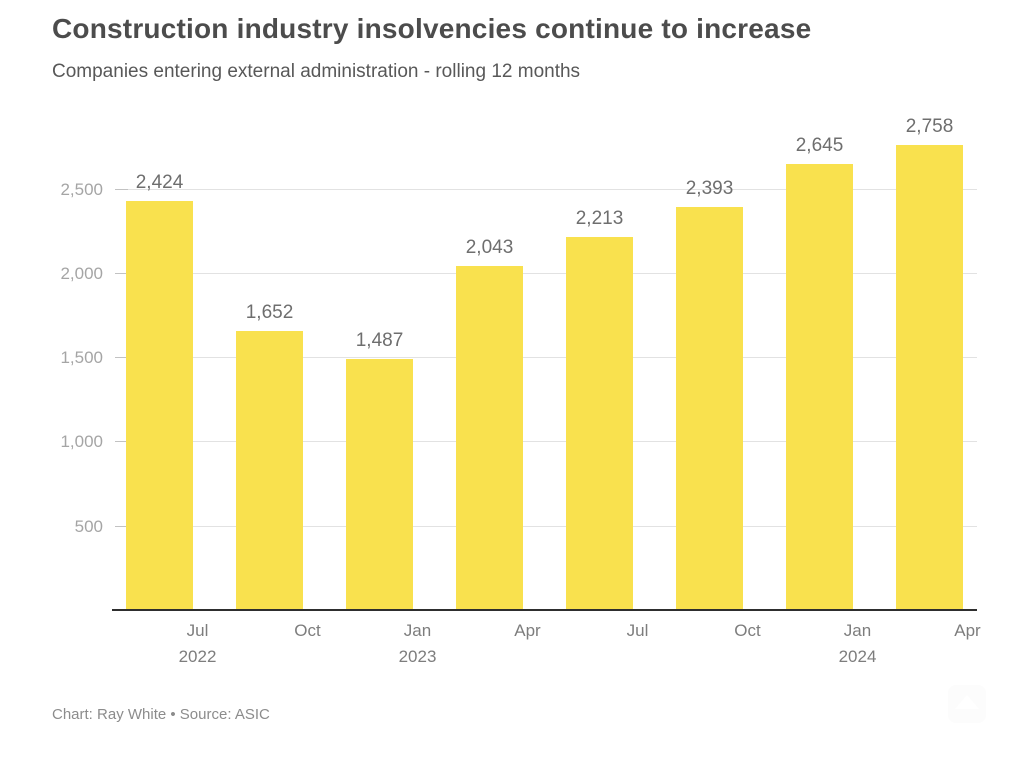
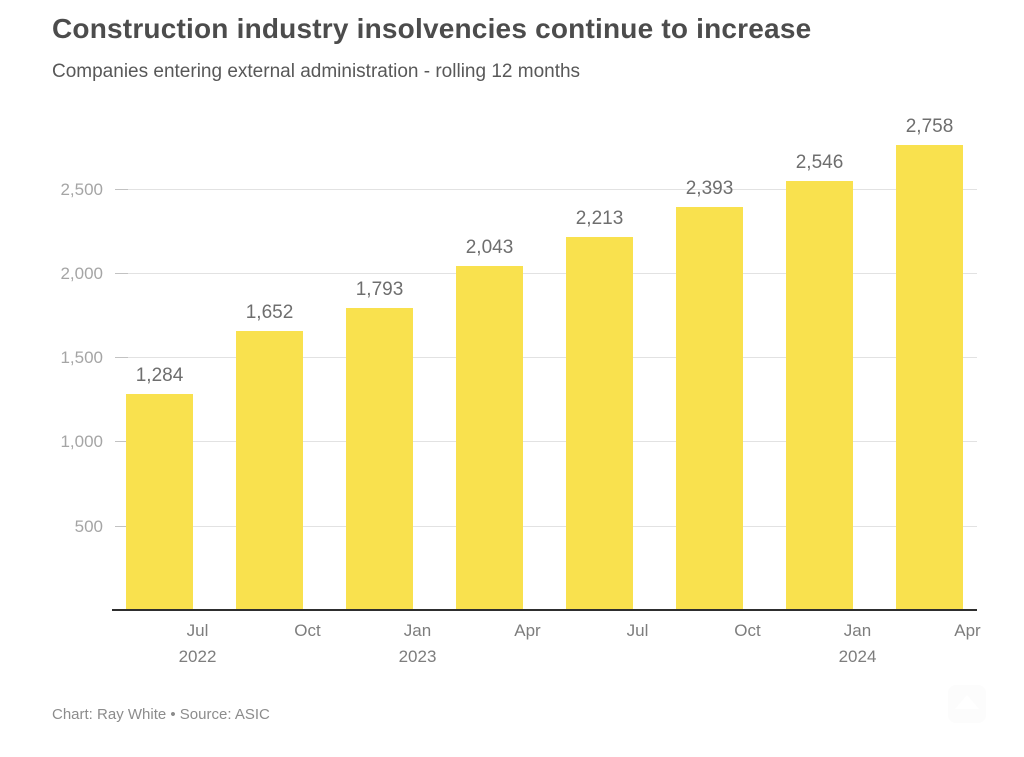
Jul 2022: 2,424 -> 1,284
Jan 2023: 1,487 -> 1,793
Jan 2024: 2,645 -> 2,546
